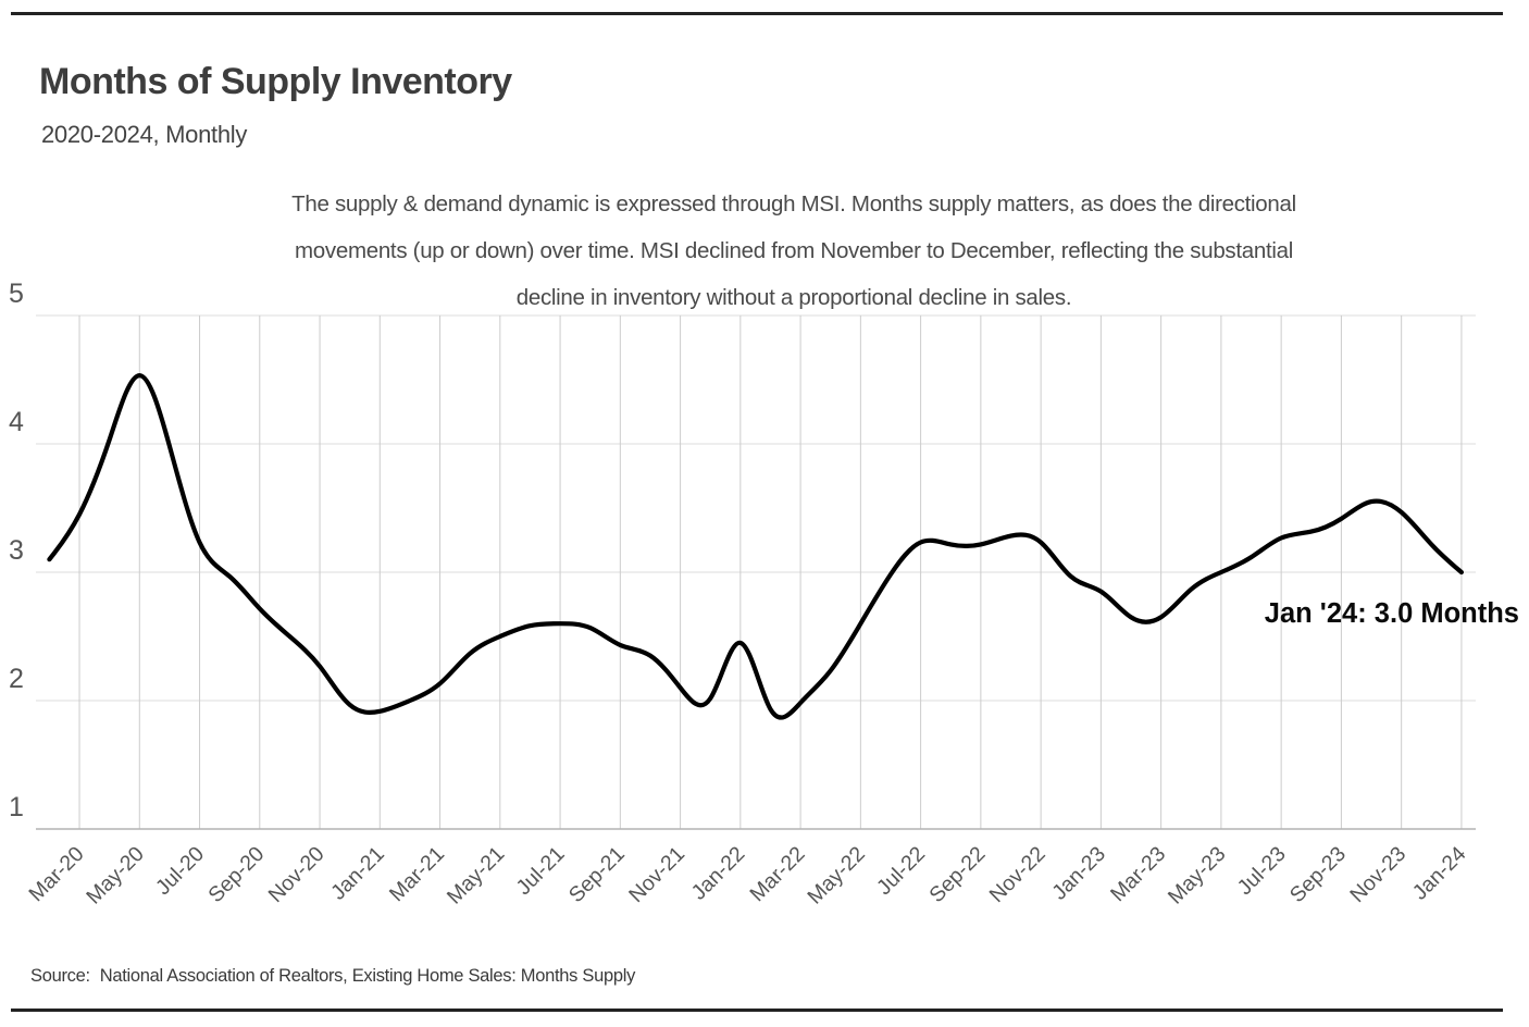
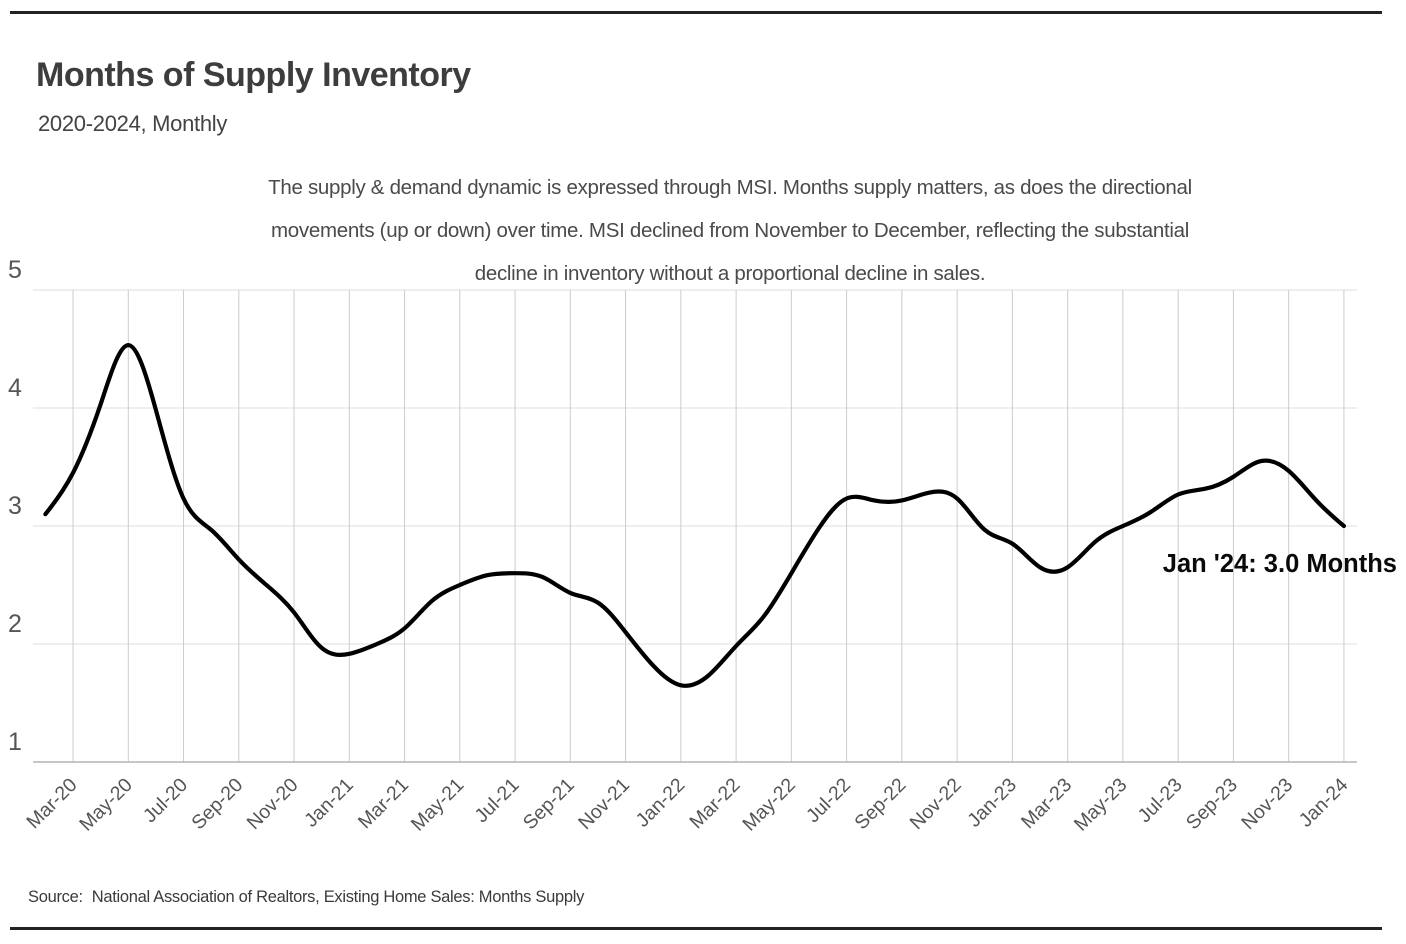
Jan-22: 2.8 -> 1.6
